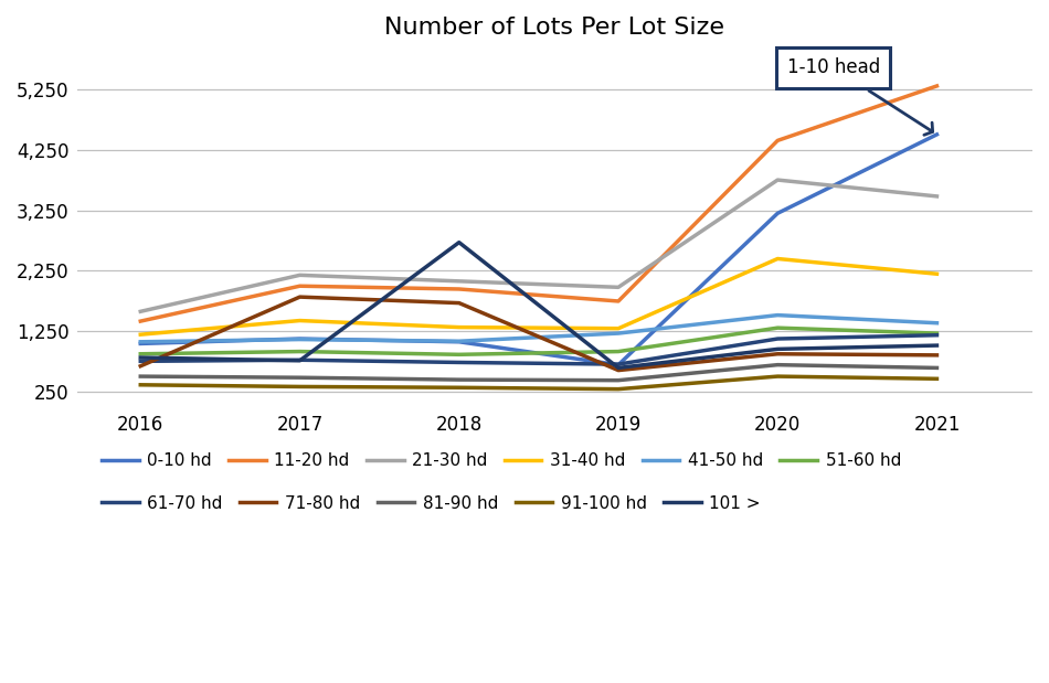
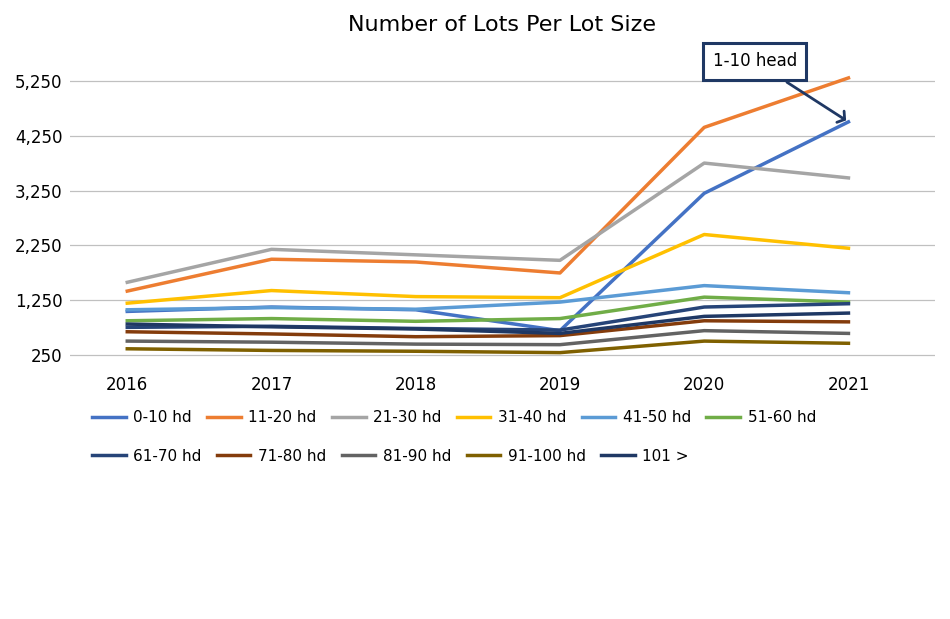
71-80 hd/2017: 1,820 -> 640
71-80 hd/2018: 1,720 -> 590
101 >/2018: 2,720 -> 730
